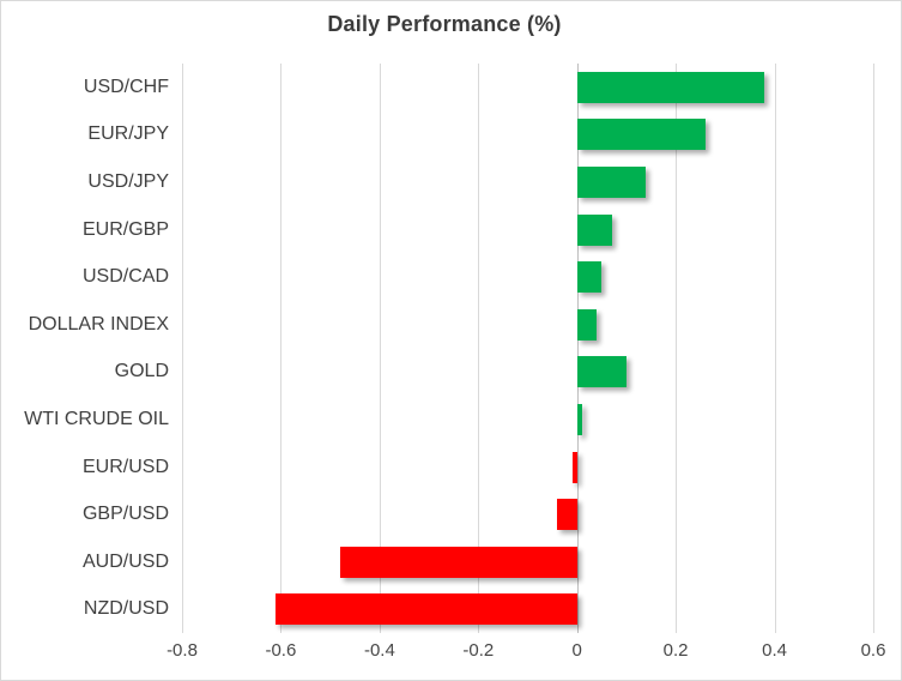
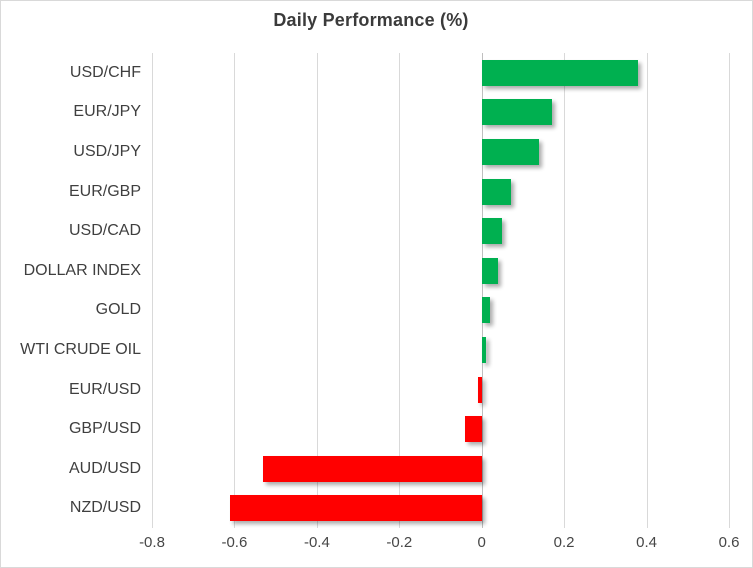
EUR/JPY: 0.26 -> 0.17
GOLD: 0.10 -> 0.02
AUD/USD: -0.48 -> -0.53
